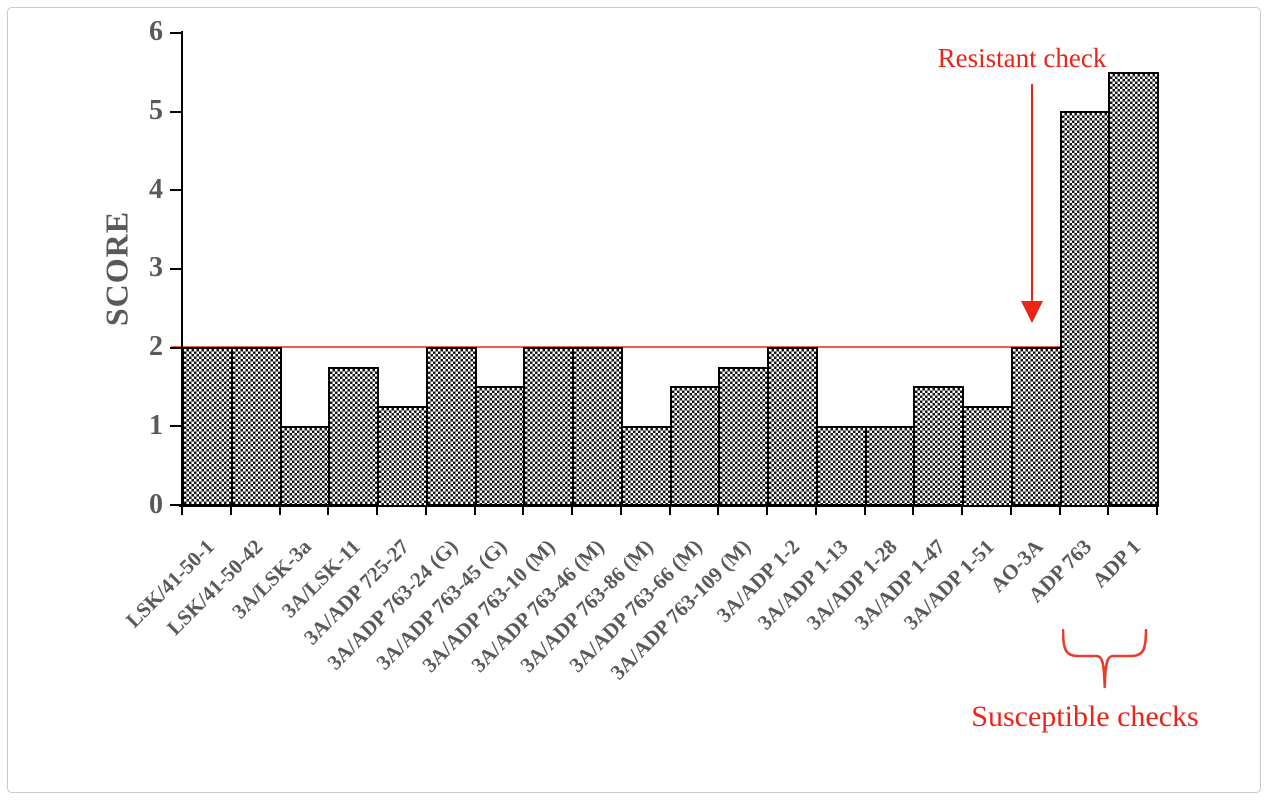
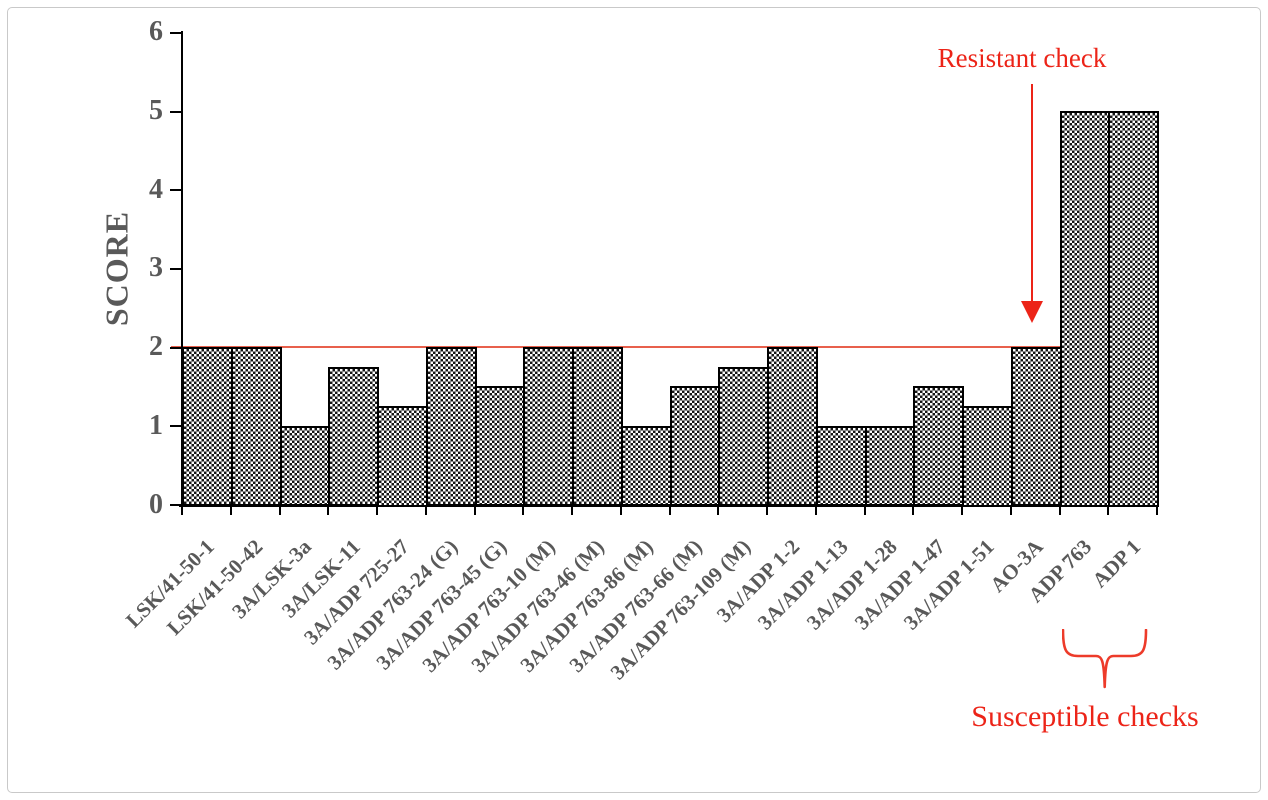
ADP 1: 5.5 -> 5.0
